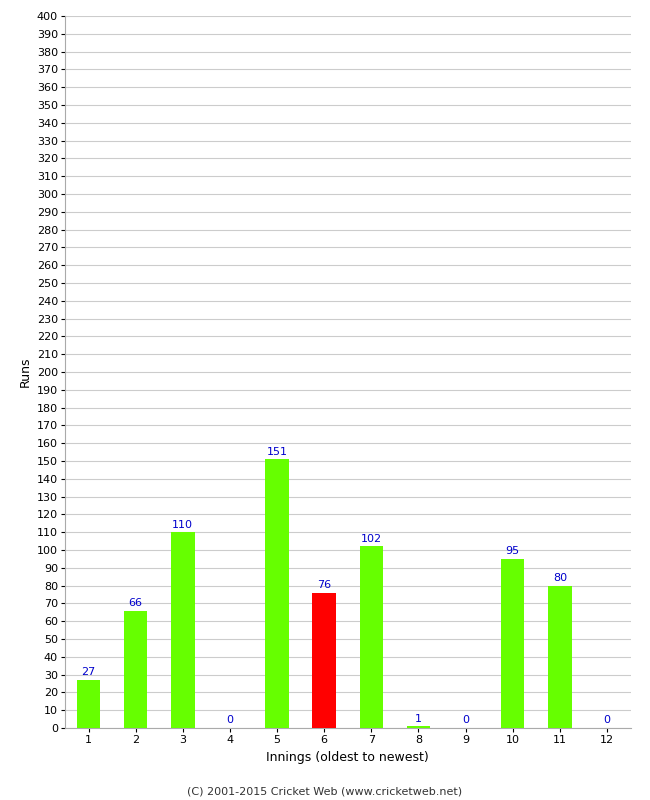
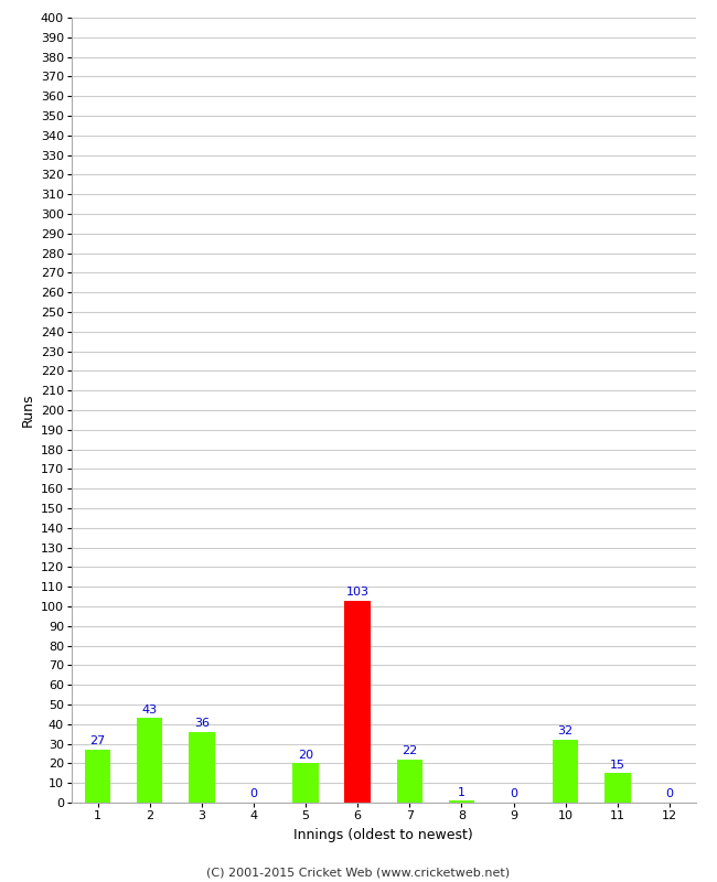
2: 66 -> 43
3: 110 -> 36
5: 151 -> 20
6: 76 -> 103
7: 102 -> 22
10: 95 -> 32
11: 80 -> 15
